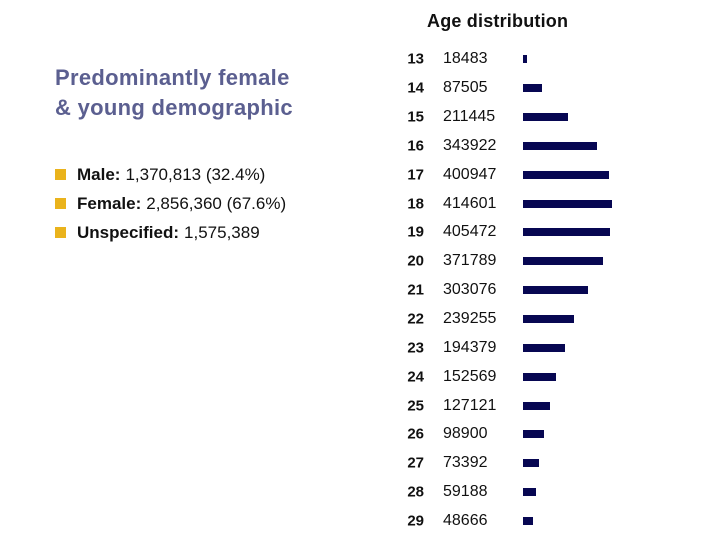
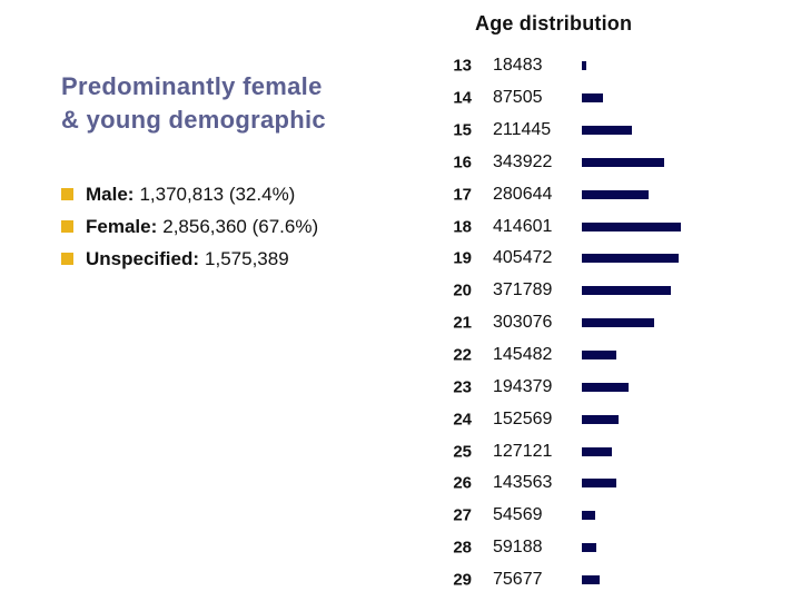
17: 400947 -> 280644
22: 239255 -> 145482
26: 98900 -> 143563
27: 73392 -> 54569
29: 48666 -> 75677
